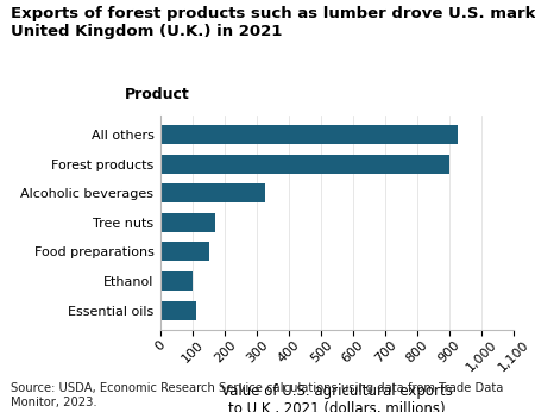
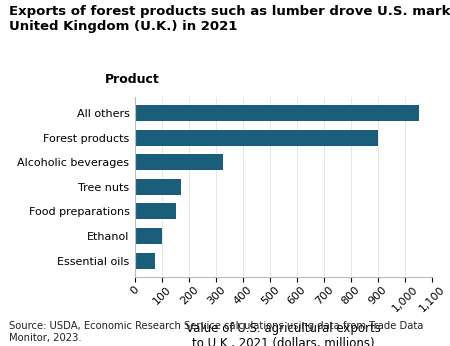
All others: 925 -> 1,050
Essential oils: 110 -> 75
